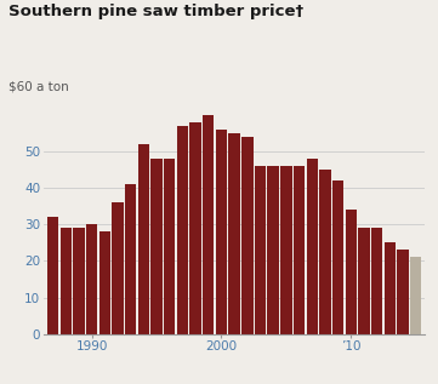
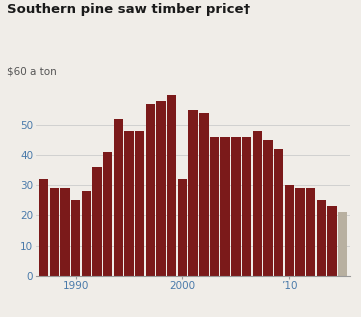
1990: 30 -> 25
2000: 56 -> 32
’10: 34 -> 30
